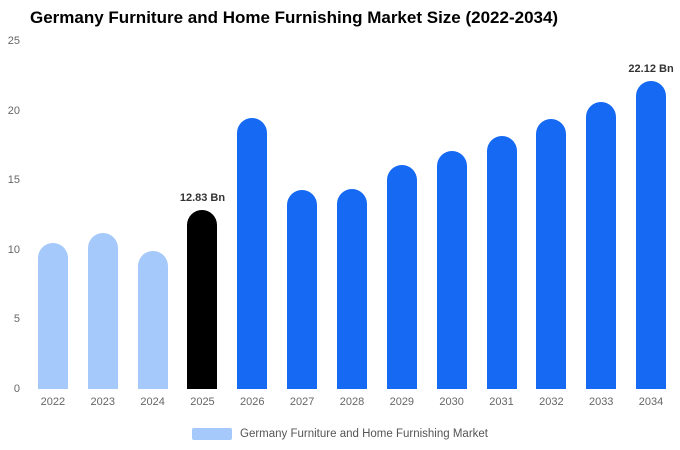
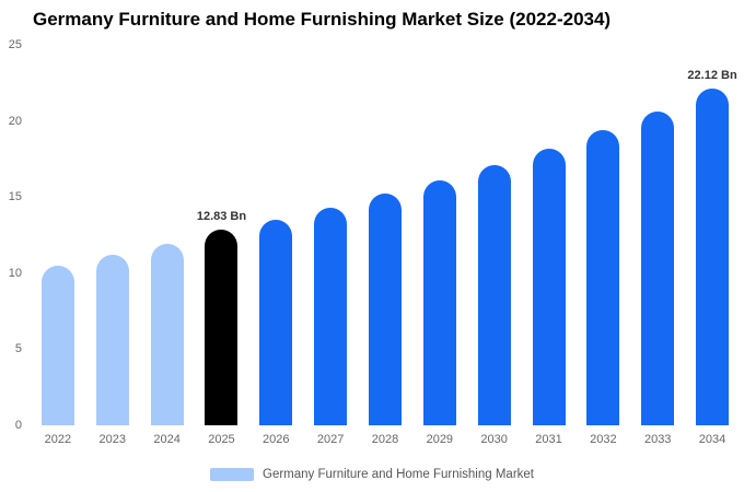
2024: 9.9 -> 11.9
2026: 19.5 -> 13.5
2028: 14.4 -> 15.2
